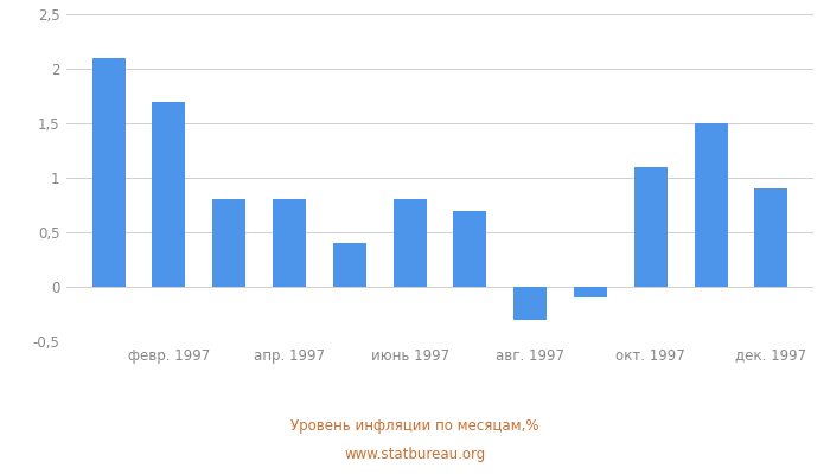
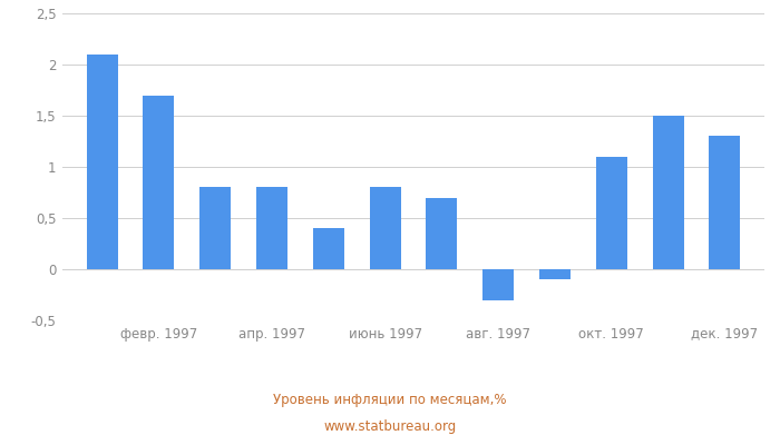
дек. 1997: 0,9 -> 1,3
